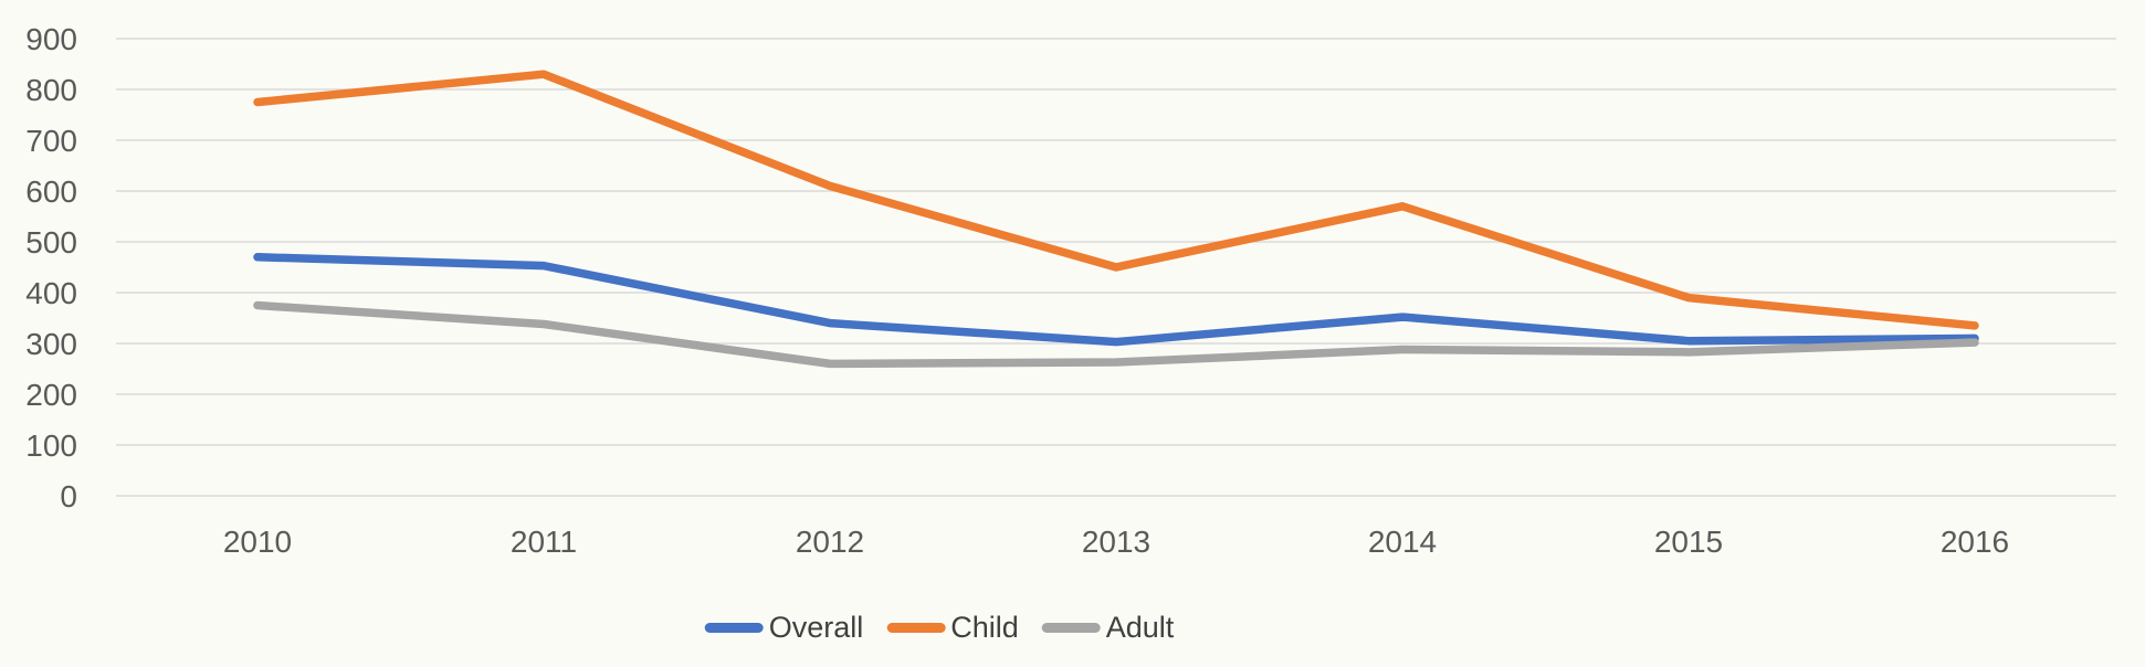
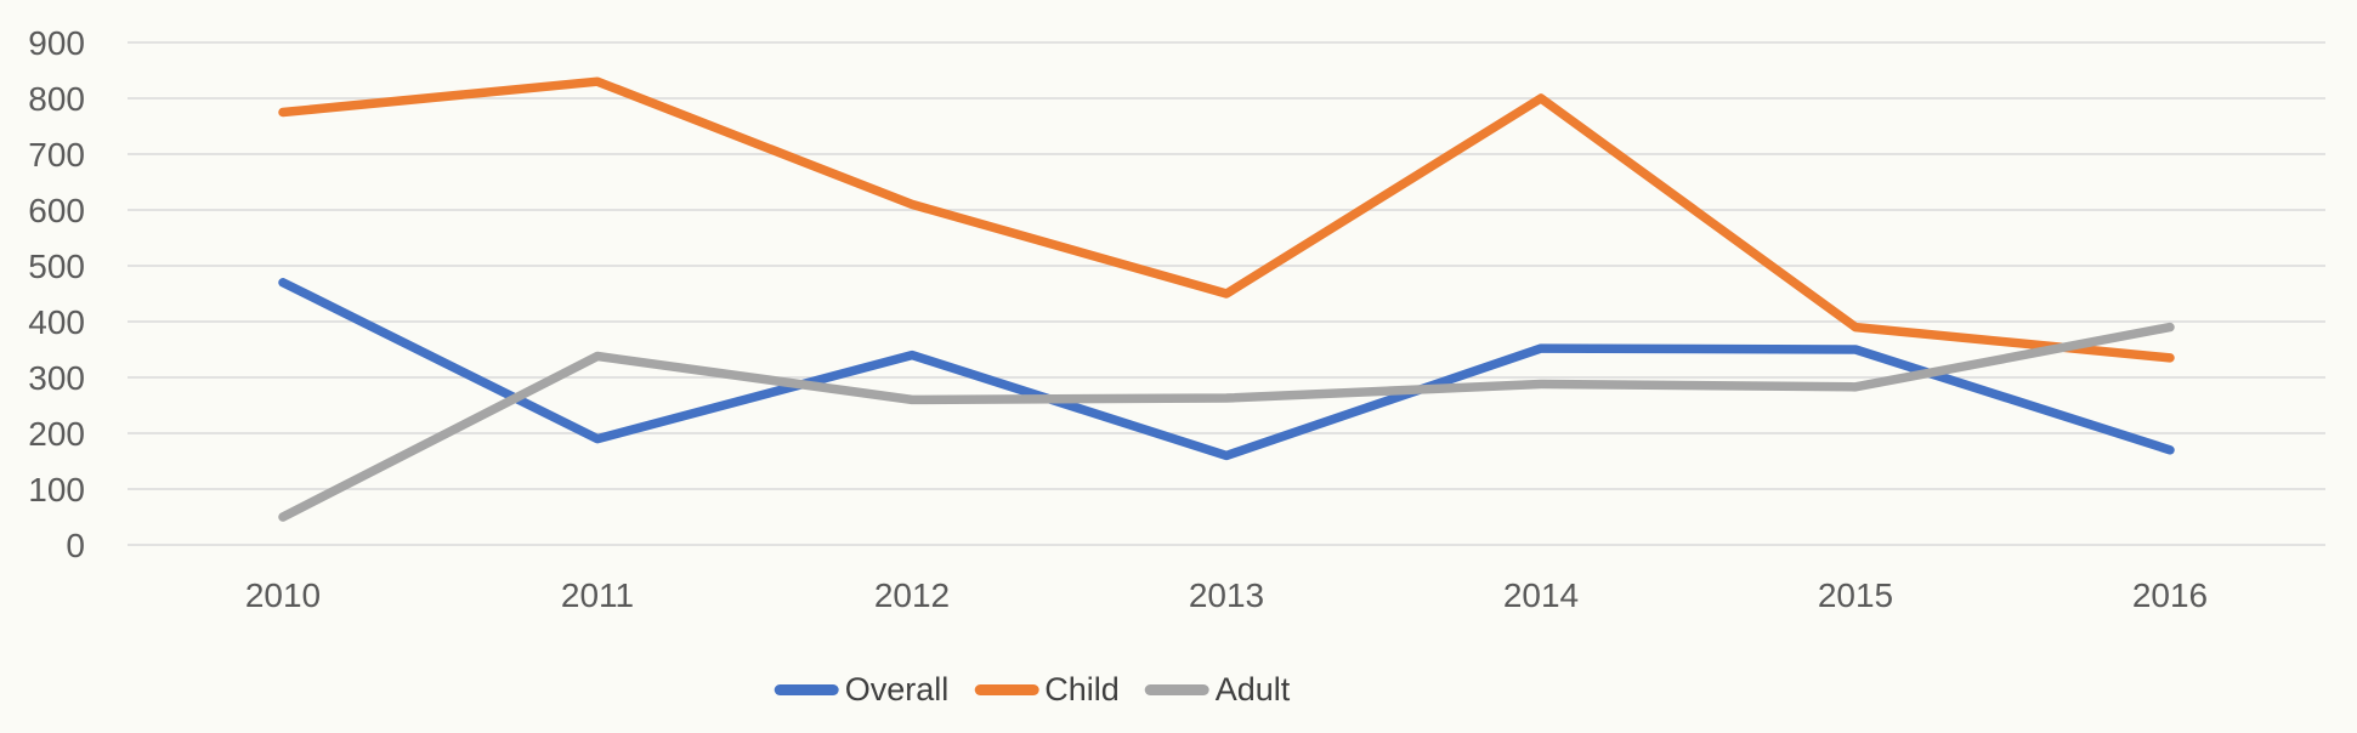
Adult/2010: 380 -> 50
Overall/2011: 450 -> 190
Overall/2013: 300 -> 160
Child/2014: 570 -> 800
Overall/2015: 300 -> 350
Overall/2016: 310 -> 170
Adult/2016: 300 -> 390
